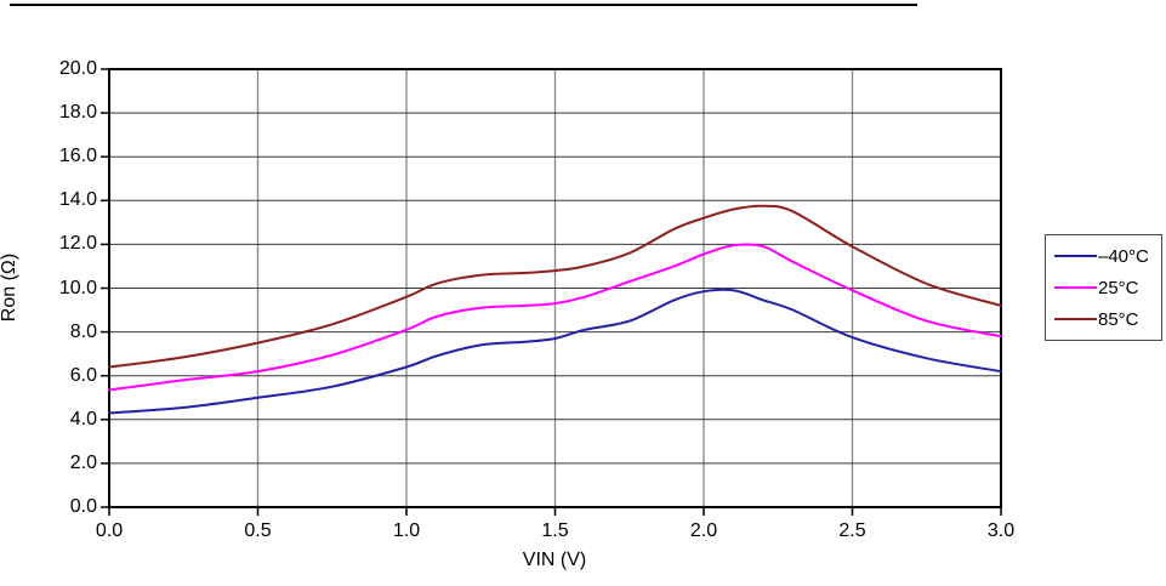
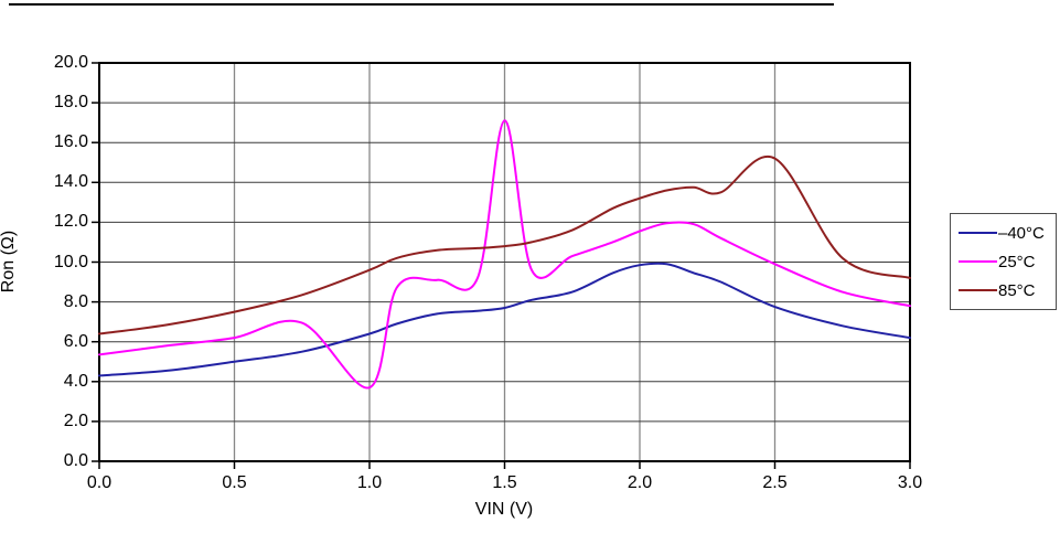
25°C/1.0: 8.1 -> 3.7
25°C/1.5: 9.3 -> 17.1
85°C/2.5: 11.9 -> 15.2
